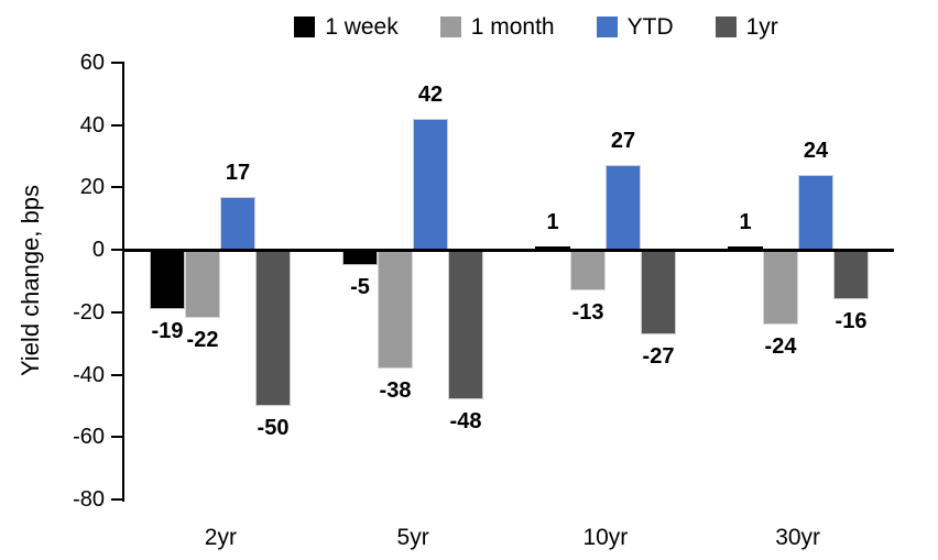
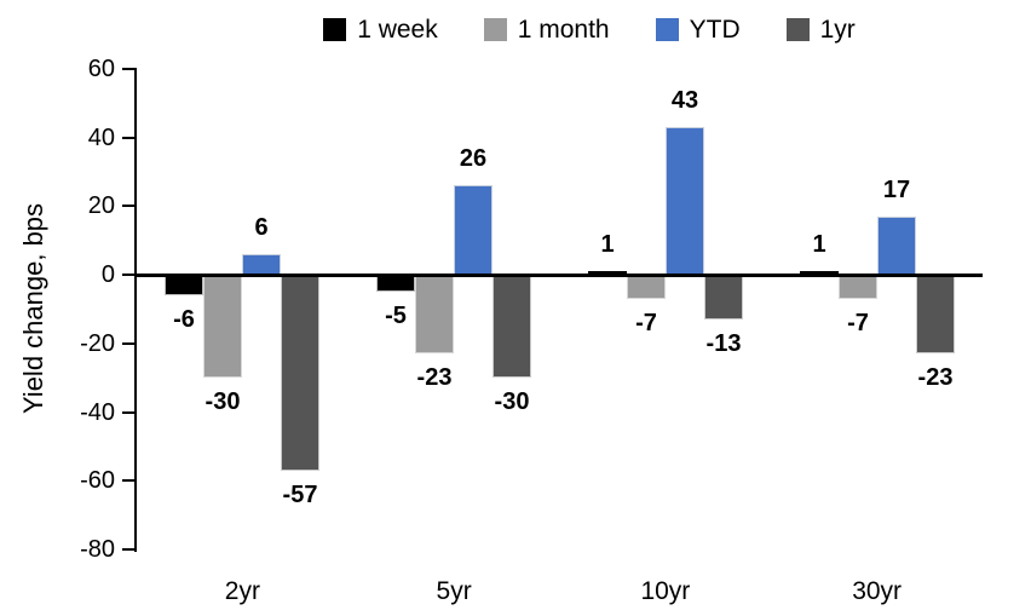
1 week/2yr: -19 -> -6
1 month/2yr: -22 -> -30
YTD/2yr: 17 -> 6
1yr/2yr: -50 -> -57
1 month/5yr: -38 -> -23
YTD/5yr: 42 -> 26
1yr/5yr: -48 -> -30
1 month/10yr: -13 -> -7
YTD/10yr: 27 -> 43
1yr/10yr: -27 -> -13
1 month/30yr: -24 -> -7
YTD/30yr: 24 -> 17
1yr/30yr: -16 -> -23
